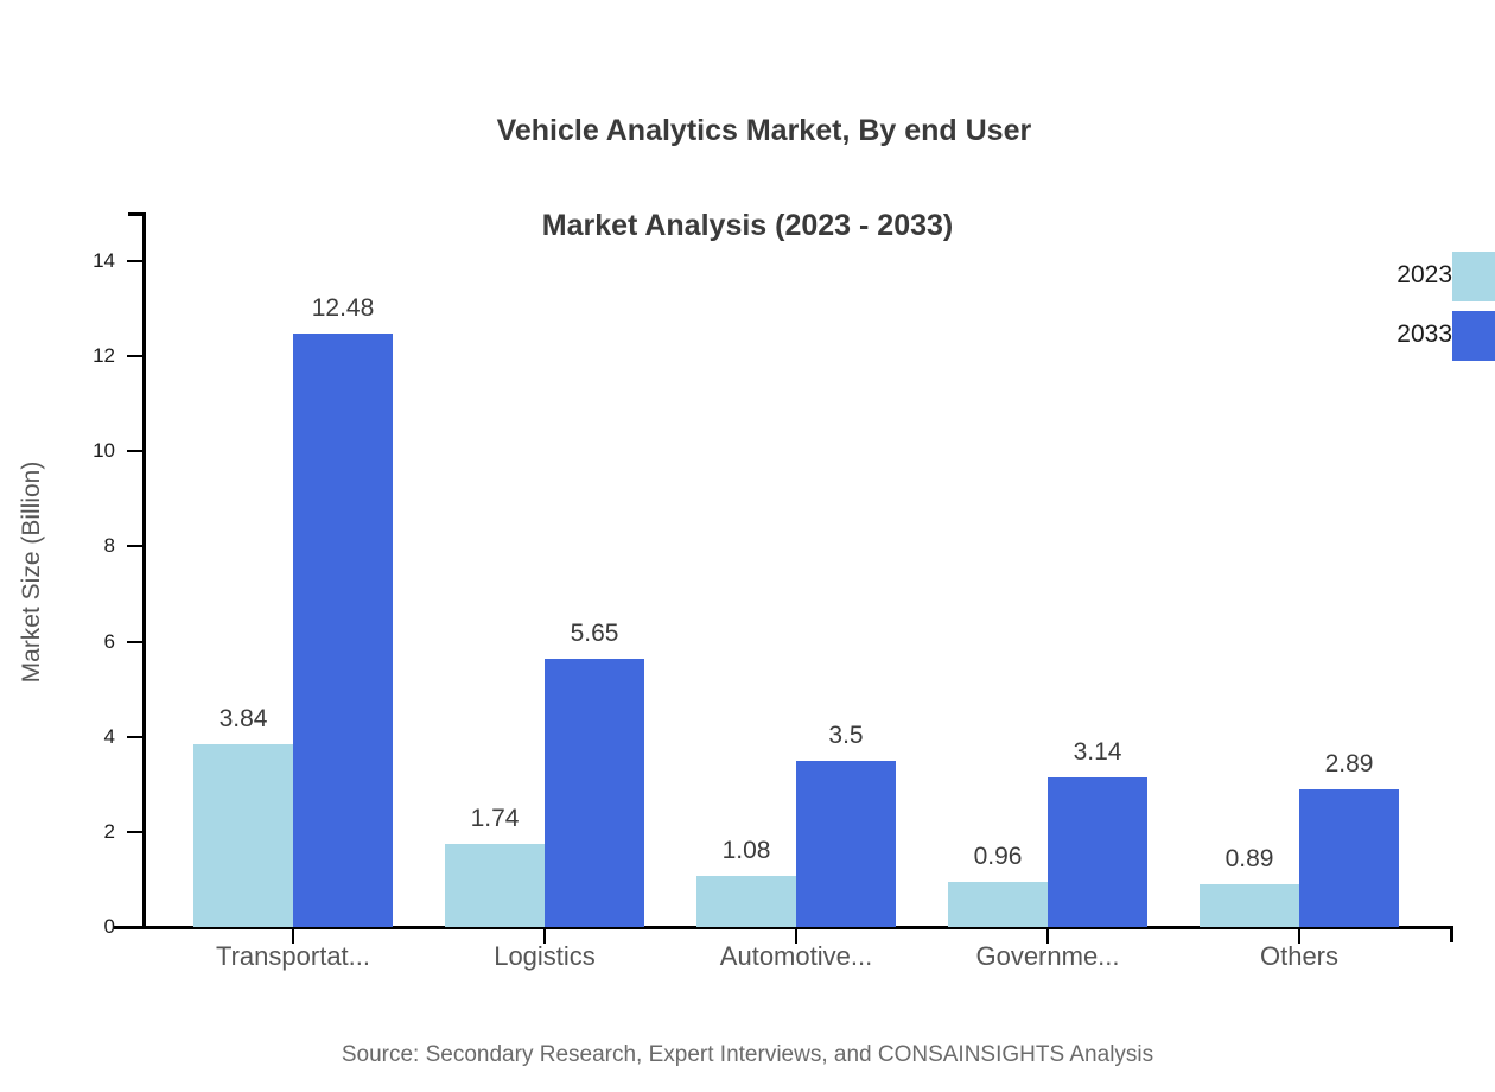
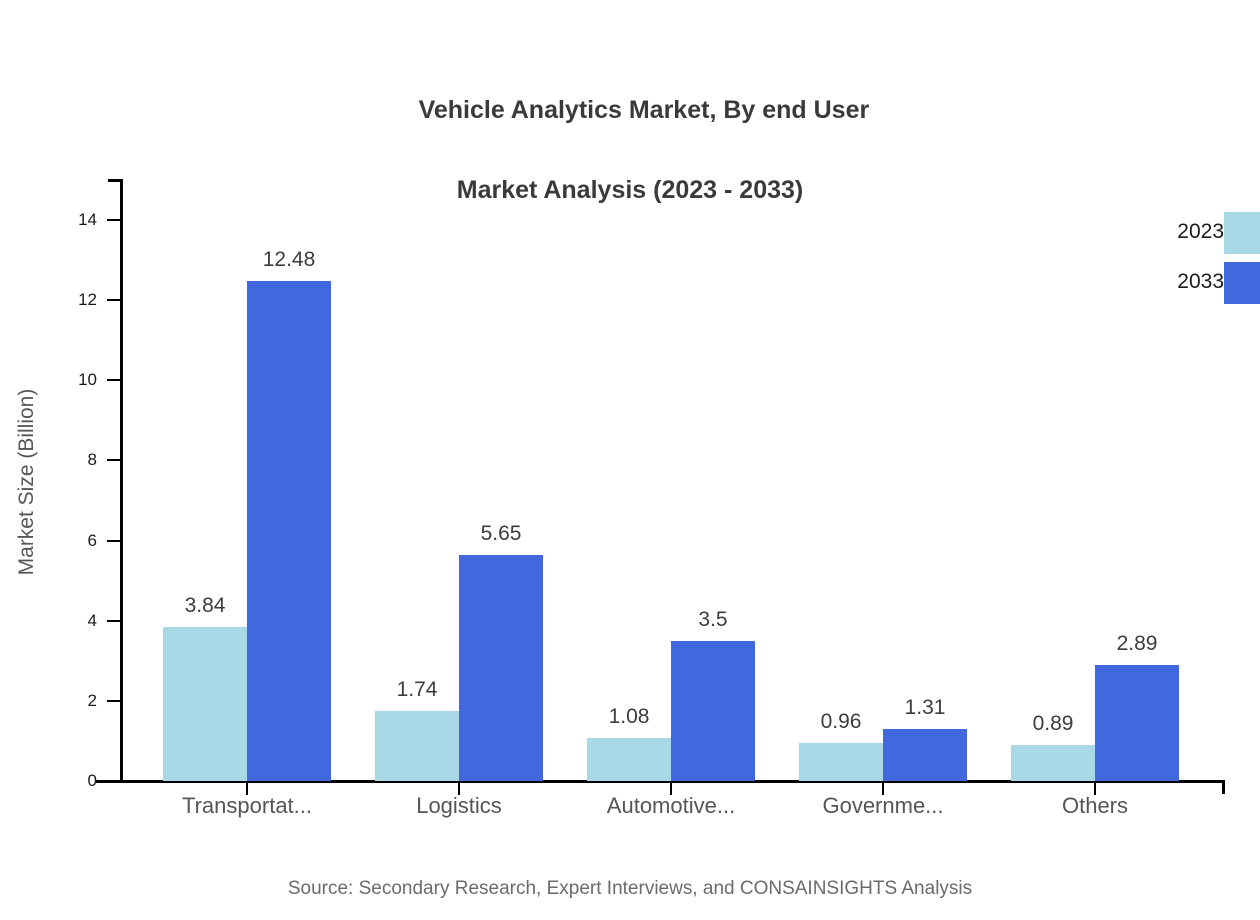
2033/Governme...: 3.14 -> 1.31
